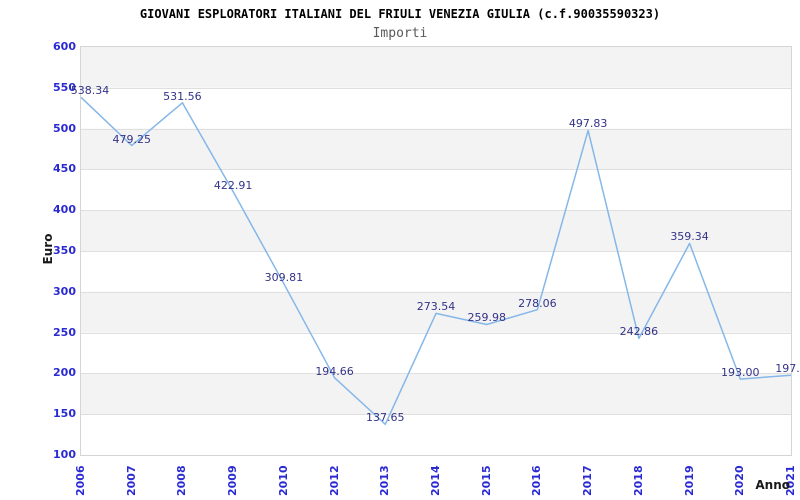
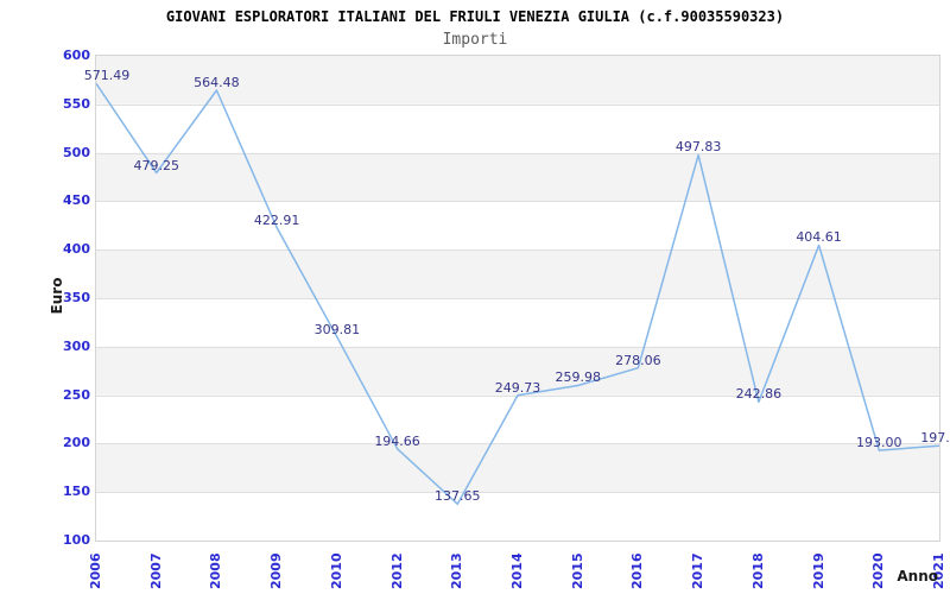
2006: 538.34 -> 571.49
2008: 531.56 -> 564.48
2014: 273.54 -> 249.73
2019: 359.34 -> 404.61
